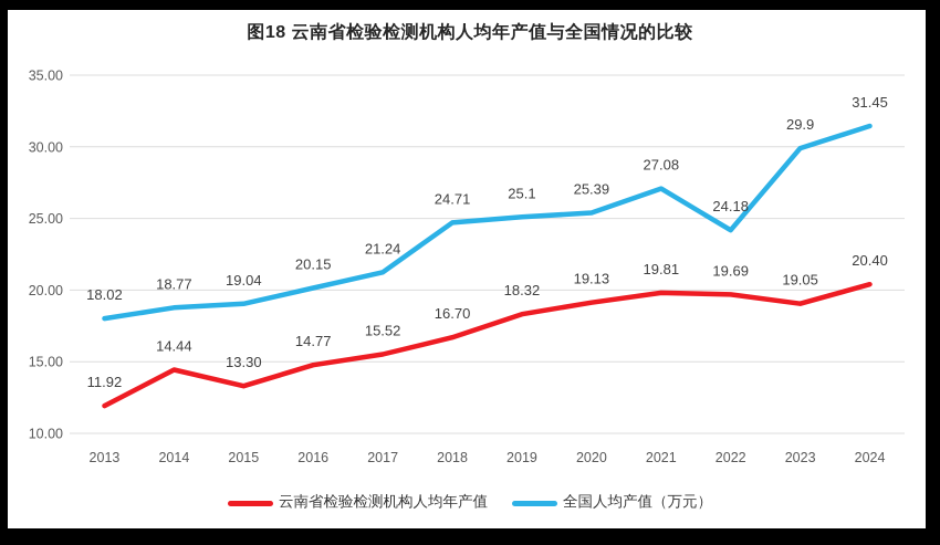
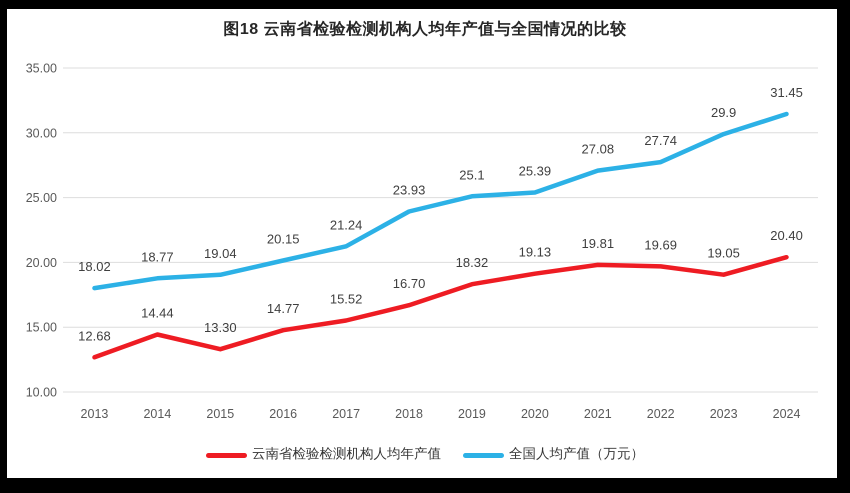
云南省检验检测机构人均年产值/2013: 11.92 -> 12.68
全国人均产值（万元）/2018: 24.71 -> 23.93
全国人均产值（万元）/2022: 24.18 -> 27.74
